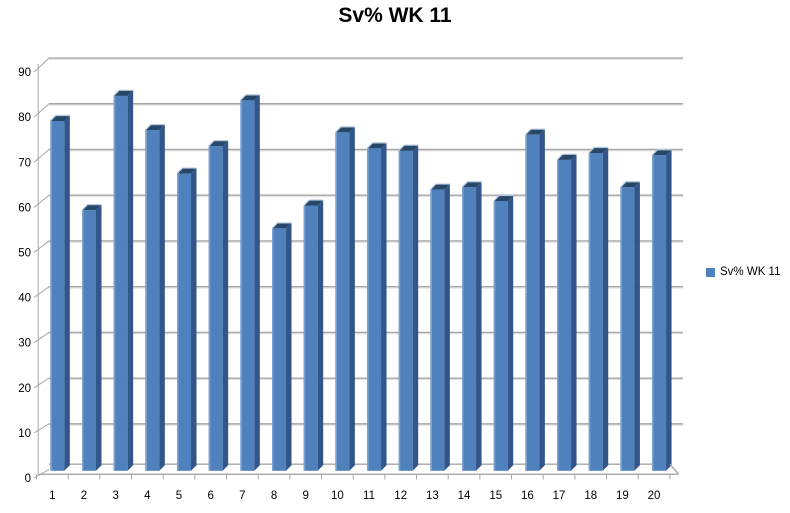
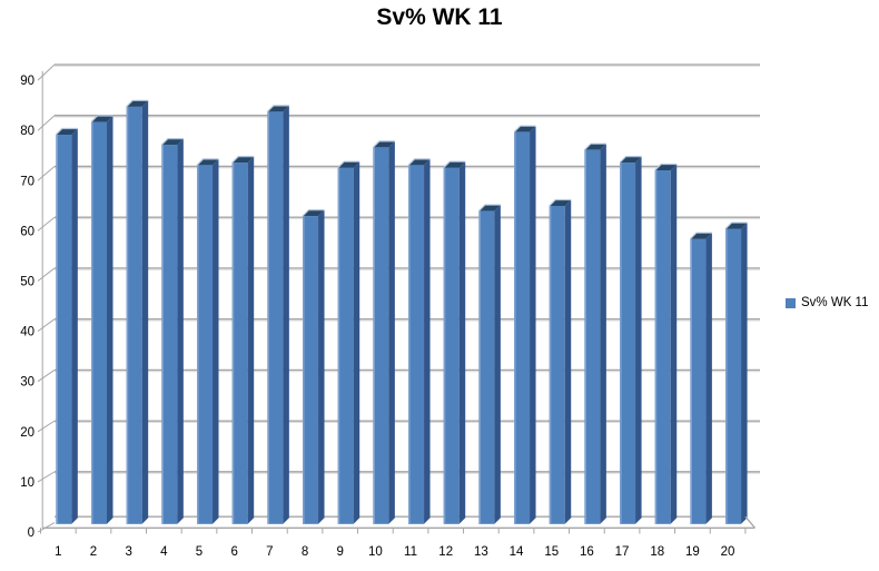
2: 57 -> 79
5: 65 -> 70
8: 53 -> 60
9: 58 -> 70
14: 62 -> 77
15: 59 -> 62
17: 68 -> 71
19: 62 -> 56
20: 69 -> 58
